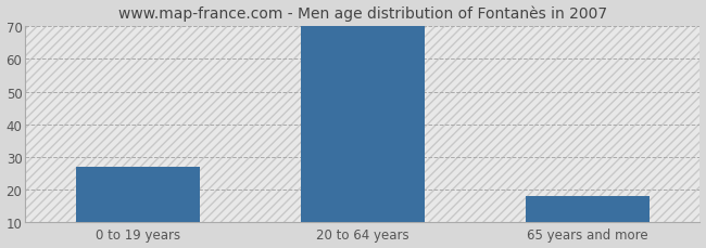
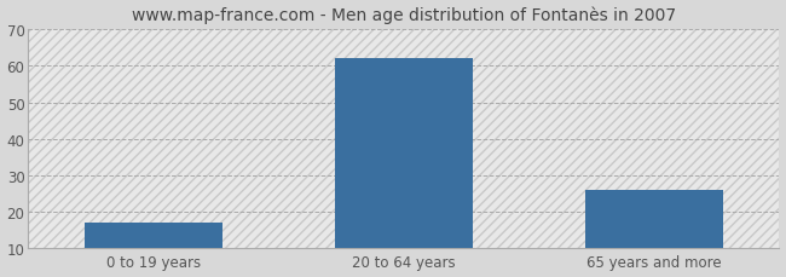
0 to 19 years: 27 -> 17
20 to 64 years: 70 -> 62
65 years and more: 18 -> 26
